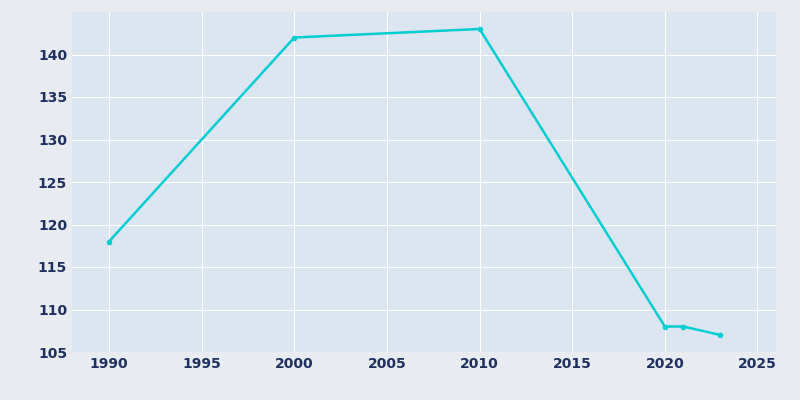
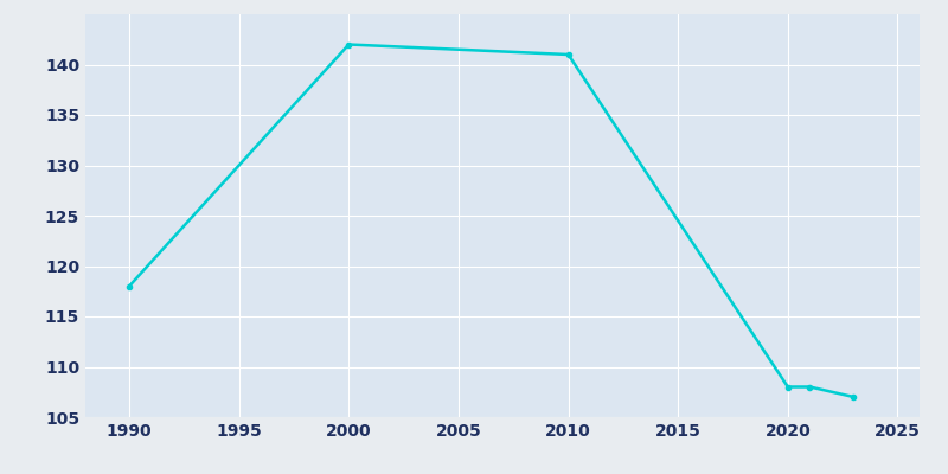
2010: 143 -> 141
